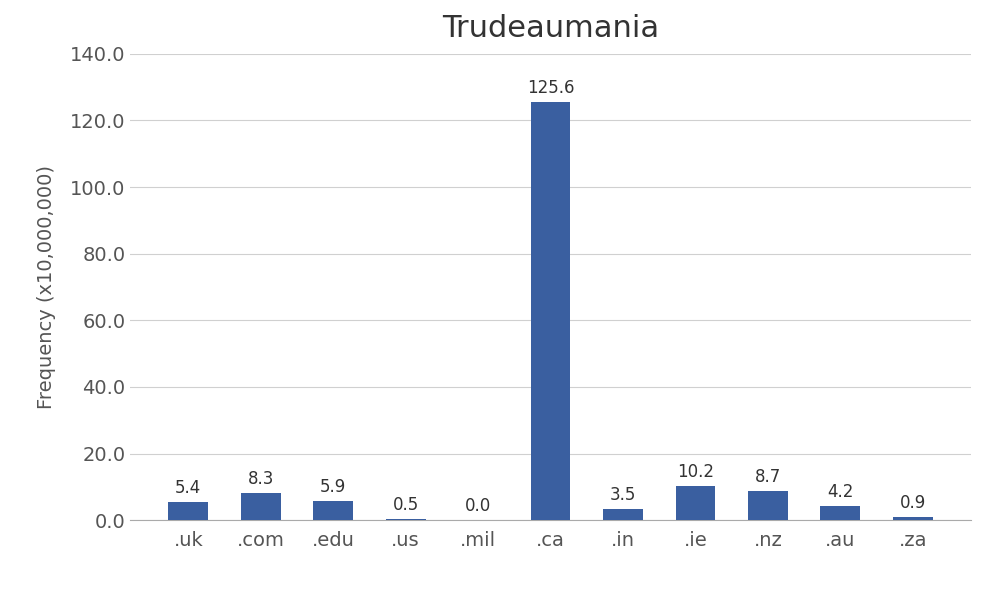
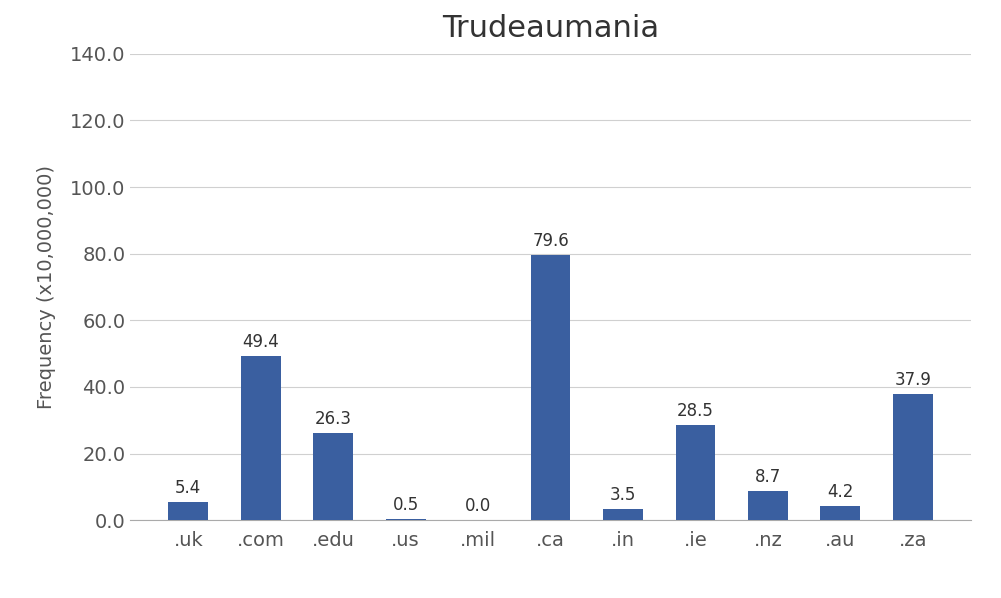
.com: 8.3 -> 49.4
.edu: 5.9 -> 26.3
.ca: 125.6 -> 79.6
.ie: 10.2 -> 28.5
.za: 0.9 -> 37.9
